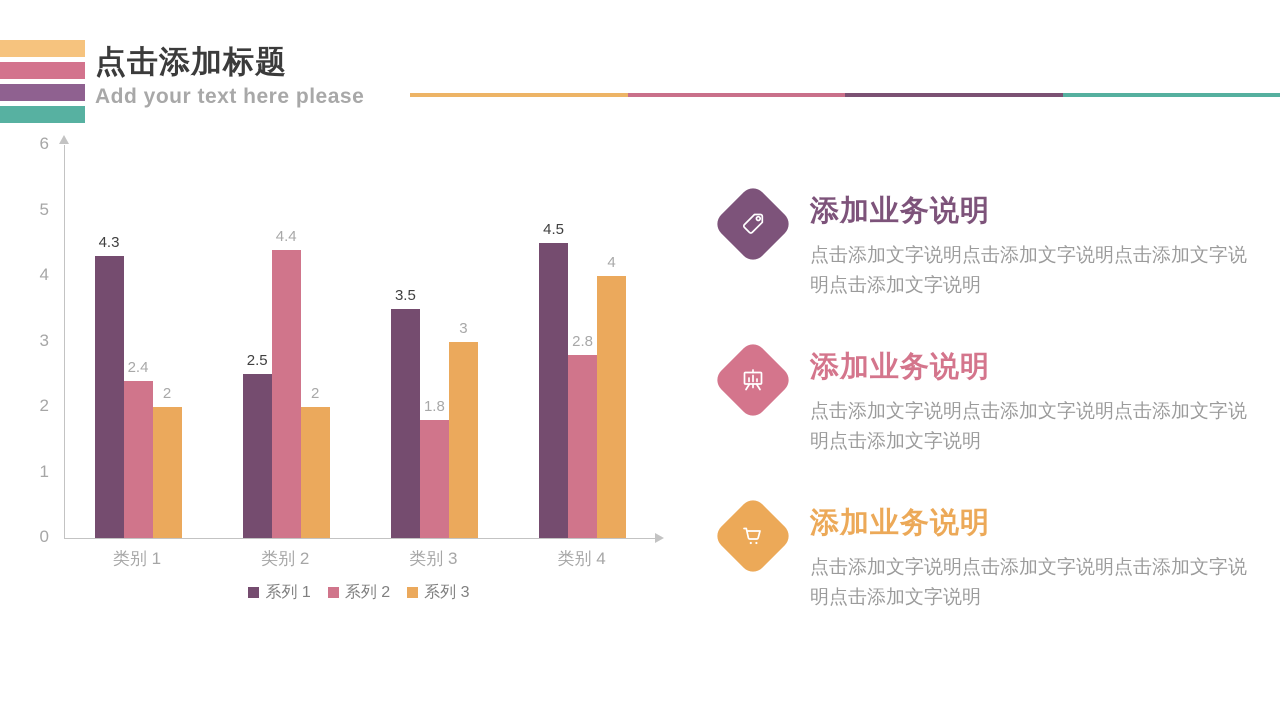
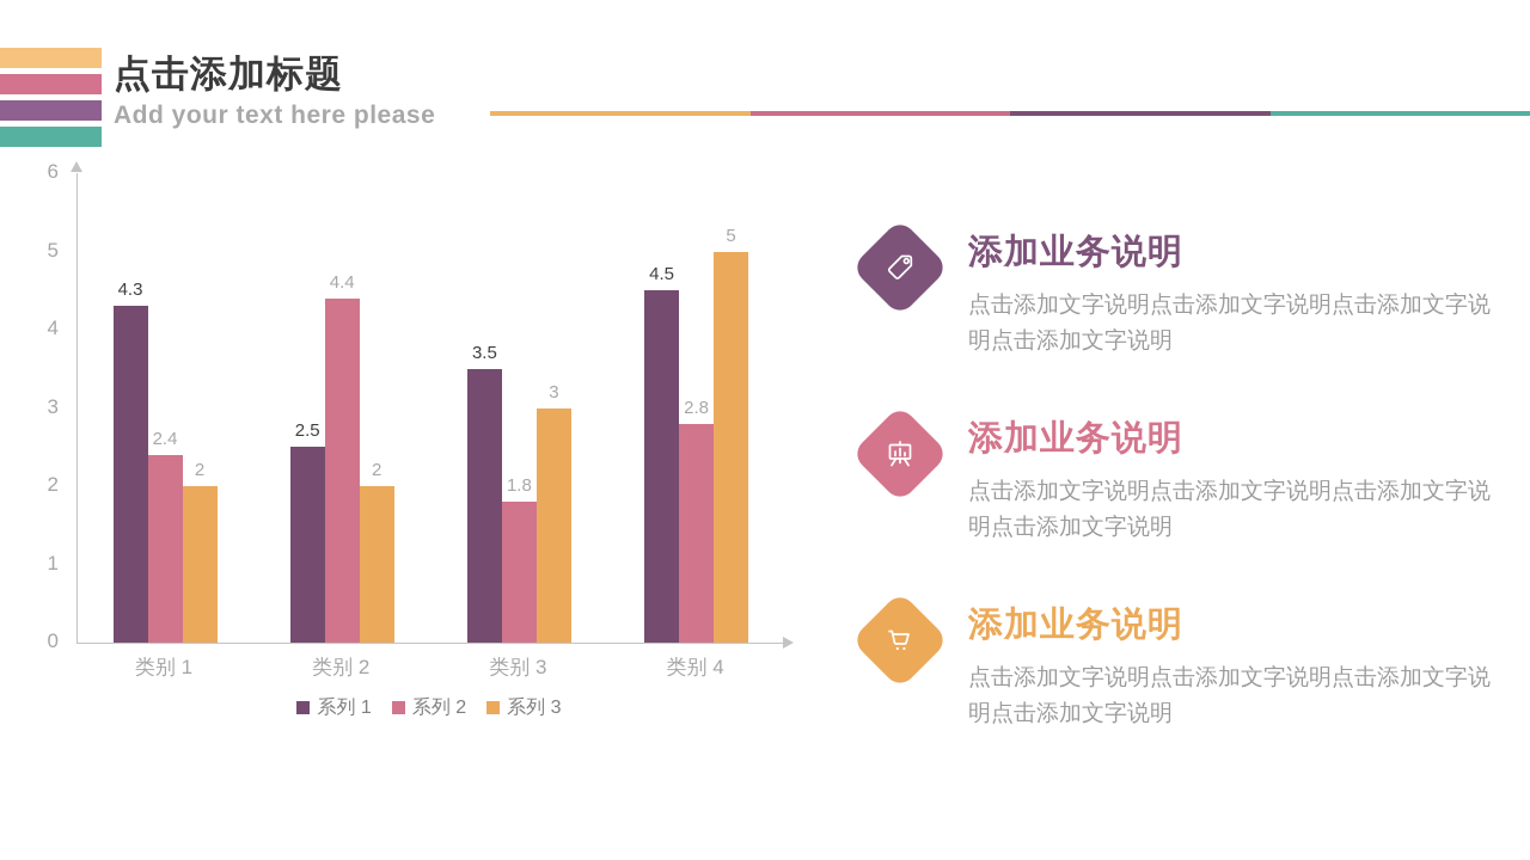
系列 3/类别 4: 4 -> 5
